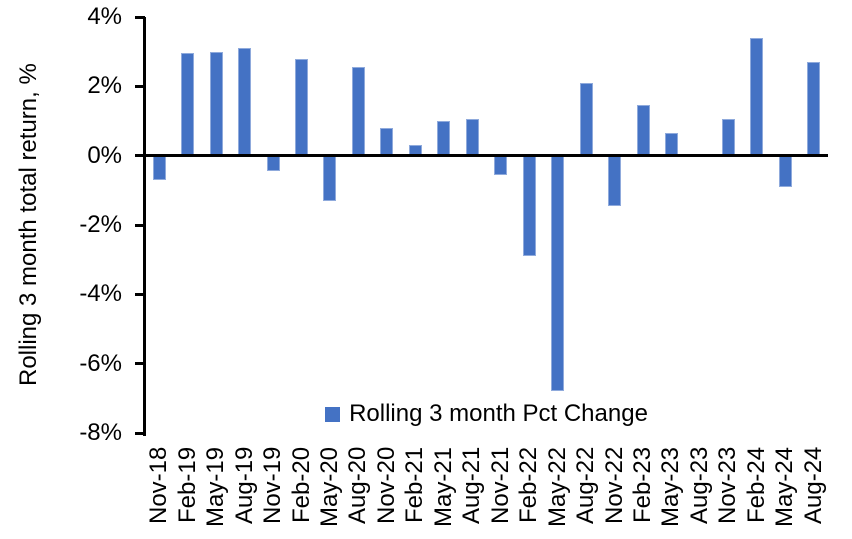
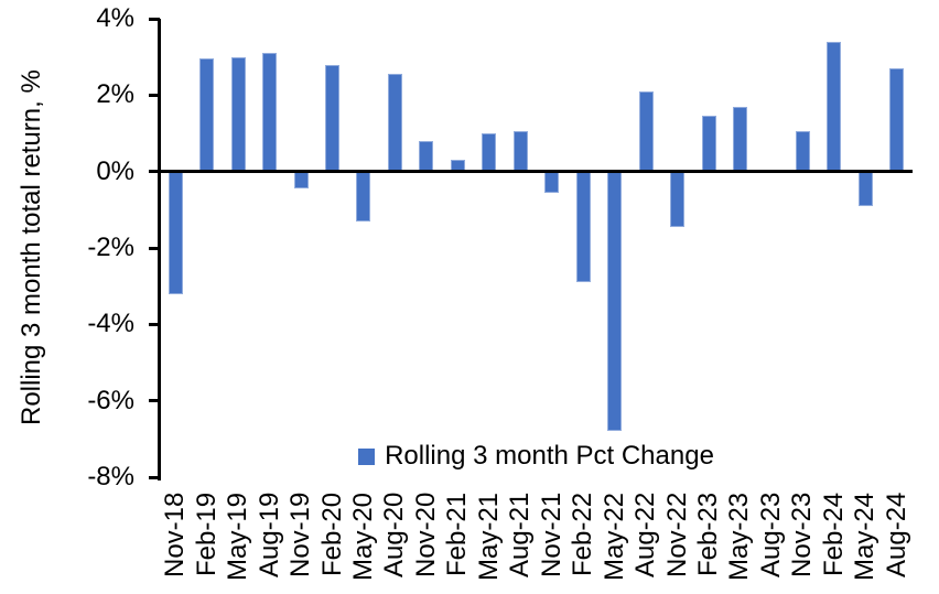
Nov-18: -0.7% -> -3.2%
May-23: 0.7% -> 1.7%
